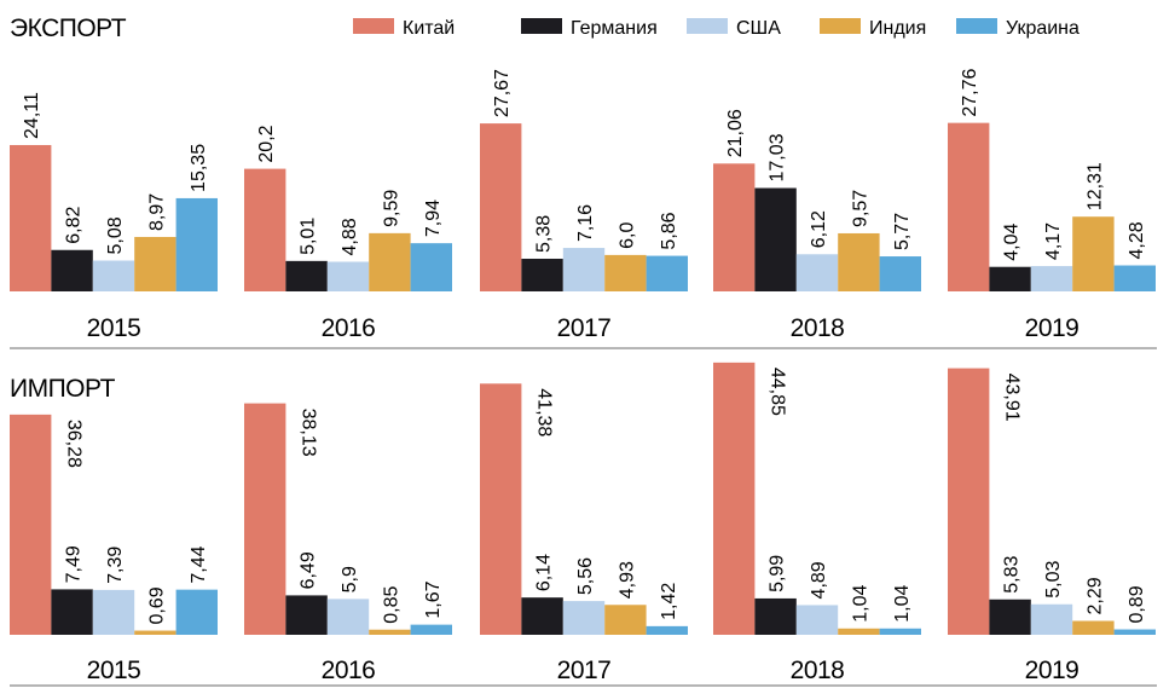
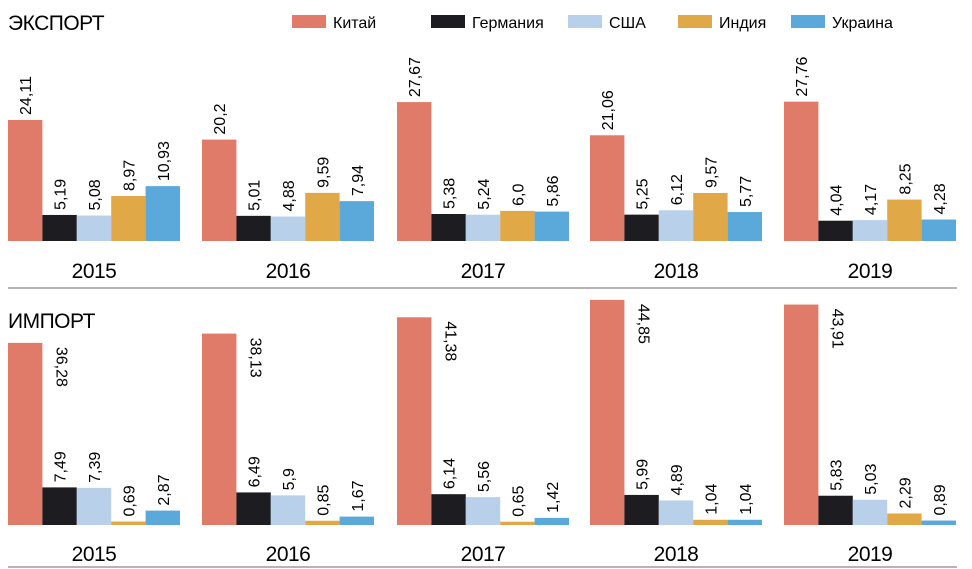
ЭКСПОРТ/Германия/2015: 6,82 -> 5,19
ЭКСПОРТ/Украина/2015: 15,35 -> 10,93
ЭКСПОРТ/США/2017: 7,16 -> 5,24
ЭКСПОРТ/Германия/2018: 17,03 -> 5,25
ЭКСПОРТ/Индия/2019: 12,31 -> 8,25
ИМПОРТ/Украина/2015: 7,44 -> 2,87
ИМПОРТ/Индия/2017: 4,93 -> 0,65
